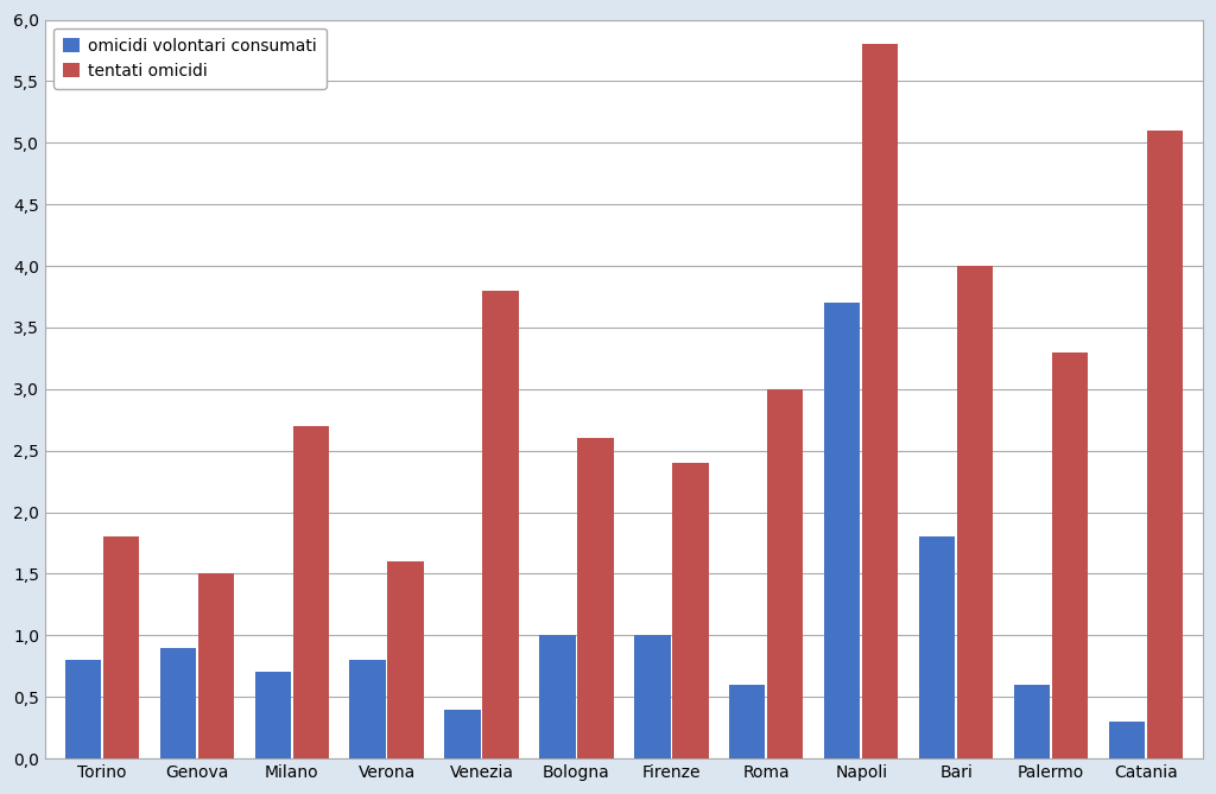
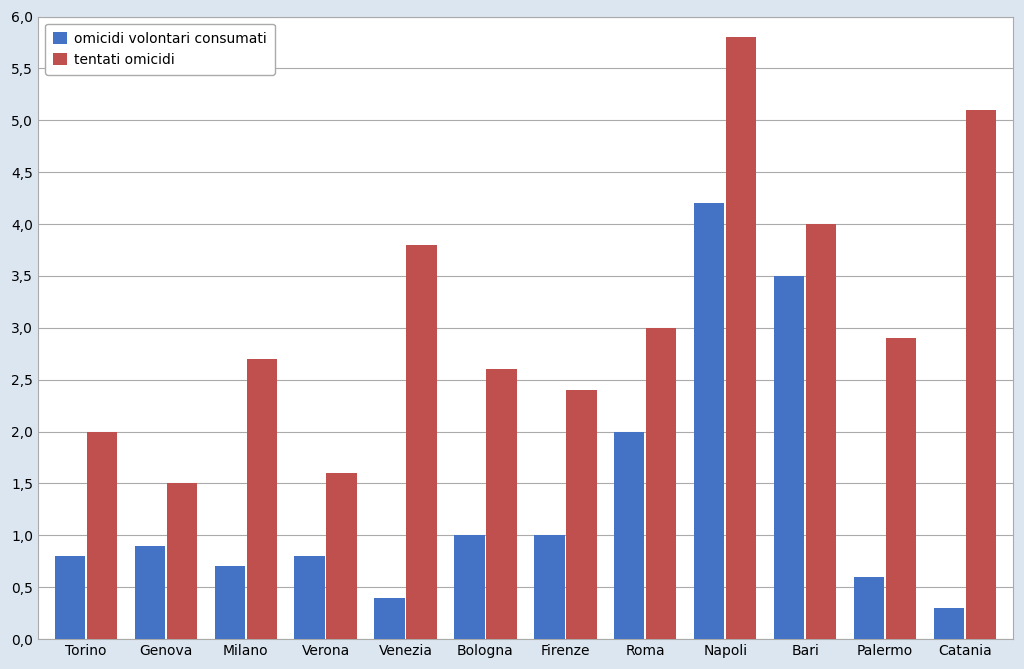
tentati omicidi/Torino: 1,8 -> 2,0
omicidi volontari consumati/Roma: 0,6 -> 2,0
omicidi volontari consumati/Napoli: 3,7 -> 4,2
omicidi volontari consumati/Bari: 1,8 -> 3,5
tentati omicidi/Palermo: 3,3 -> 2,9
